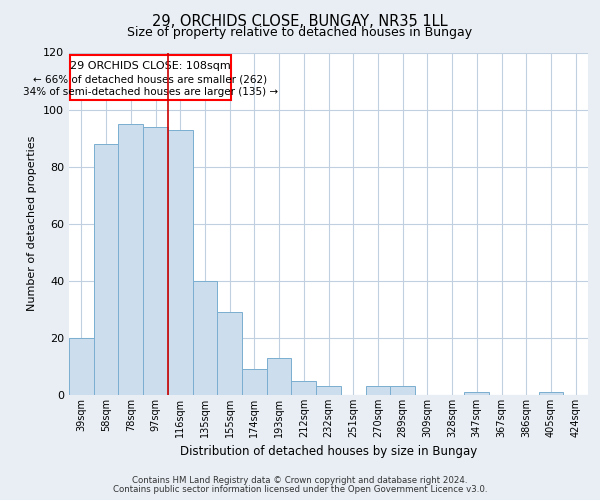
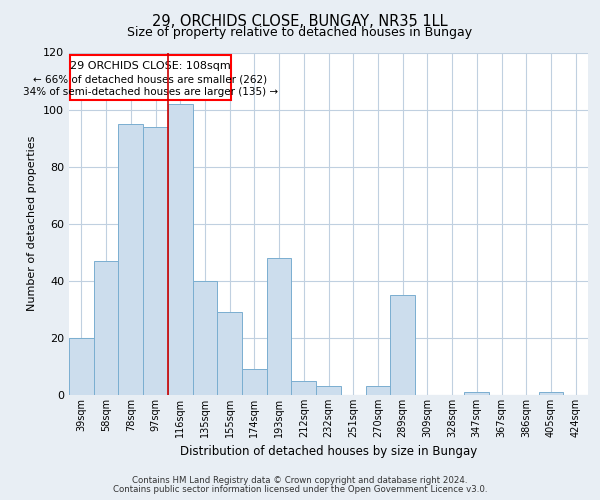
58sqm: 88 -> 47
116sqm: 93 -> 102
193sqm: 13 -> 48
289sqm: 3 -> 35
